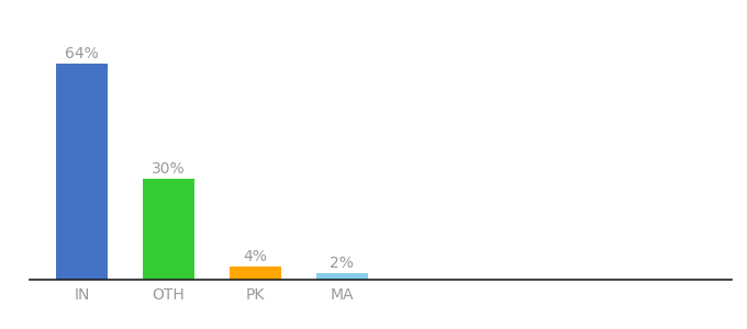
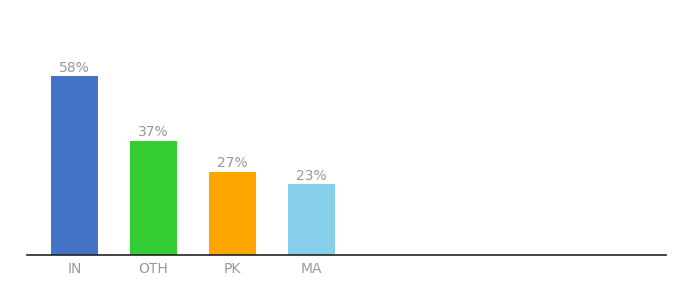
IN: 64% -> 58%
OTH: 30% -> 37%
PK: 4% -> 27%
MA: 2% -> 23%
